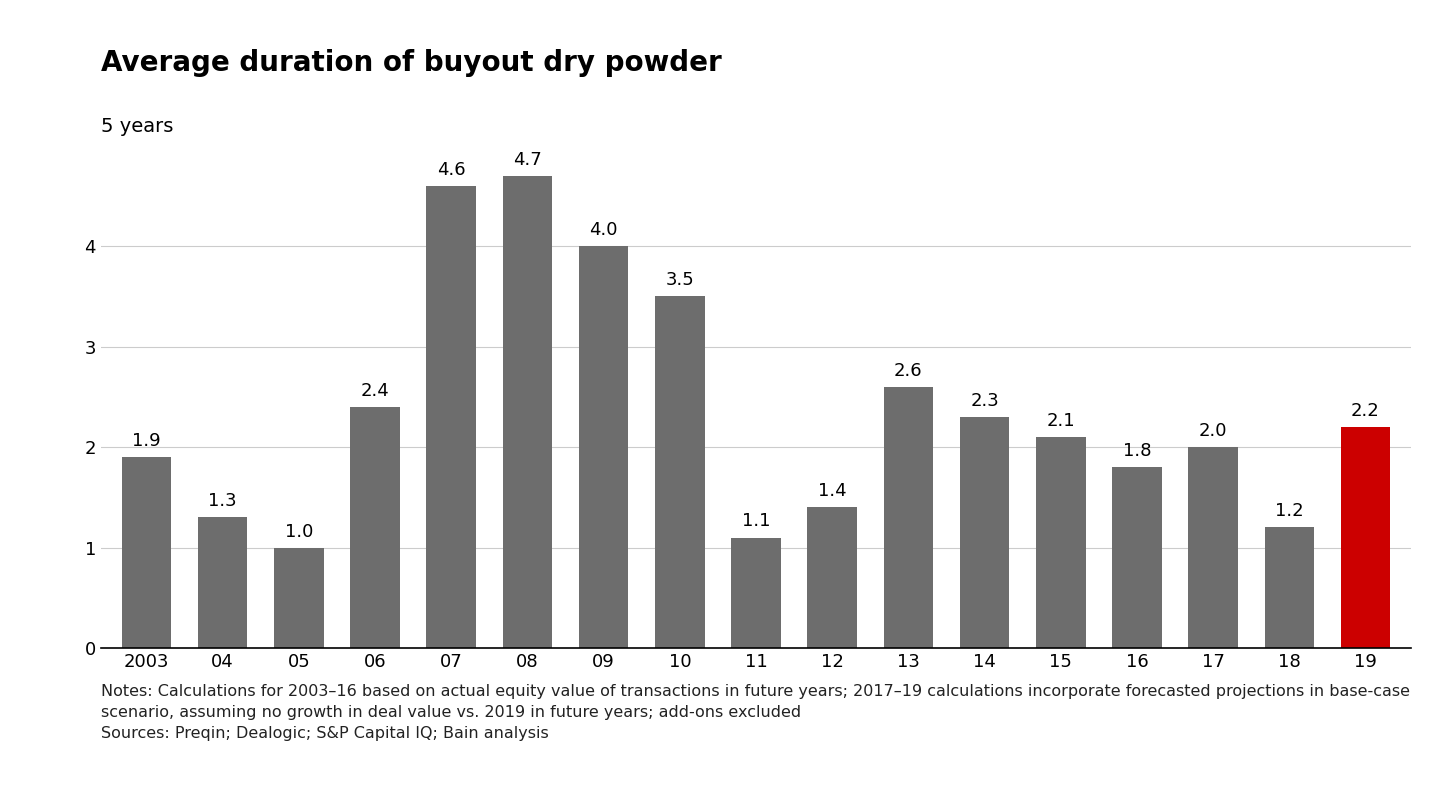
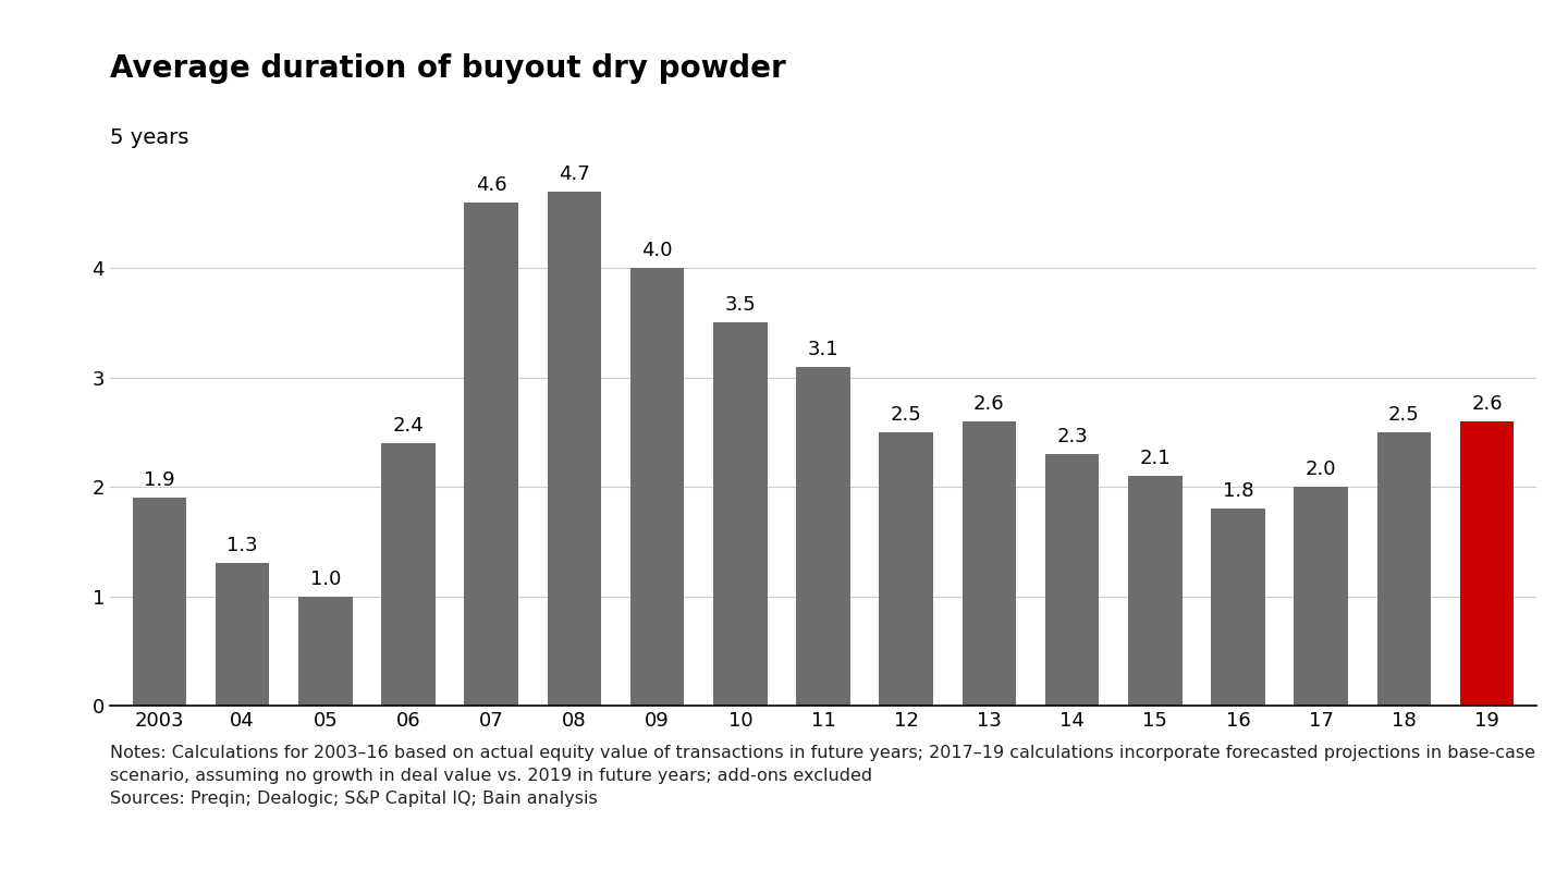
11: 1.1 -> 3.1
12: 1.4 -> 2.5
18: 1.2 -> 2.5
19: 2.2 -> 2.6
